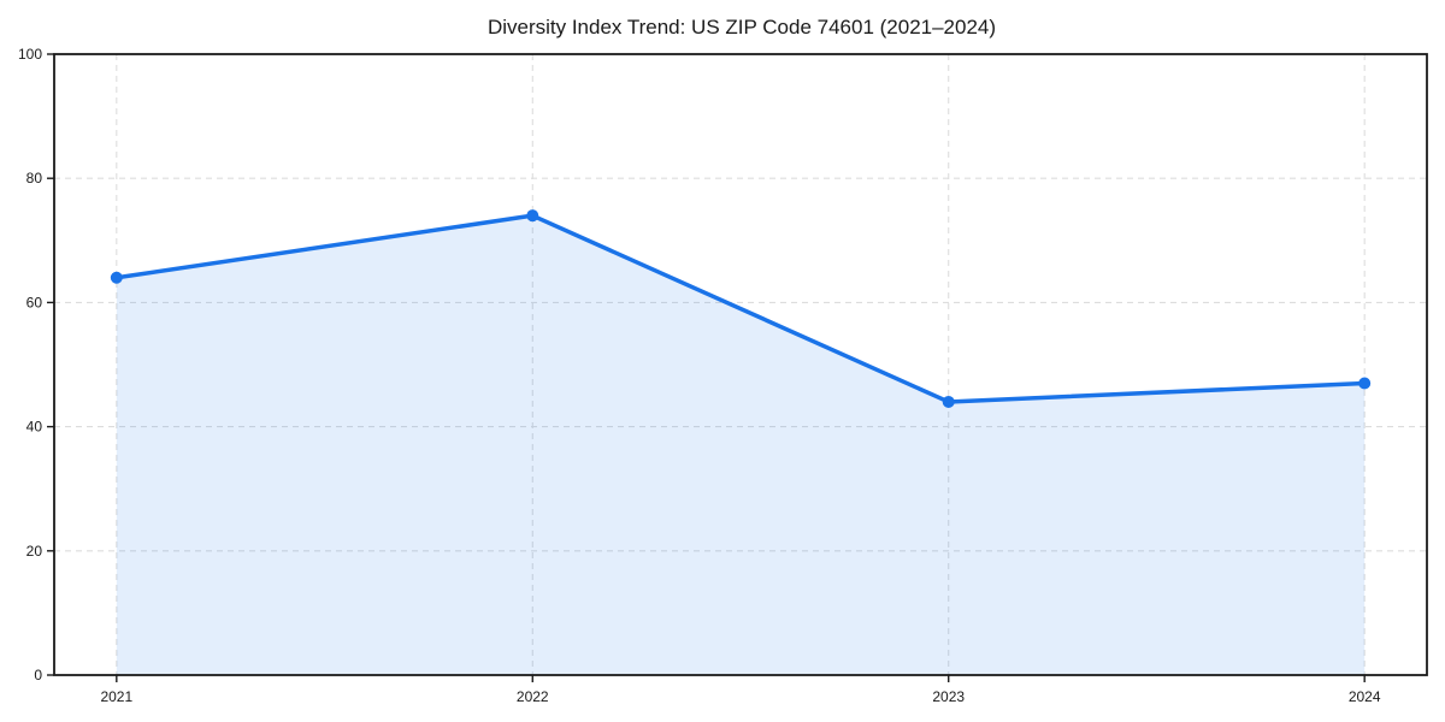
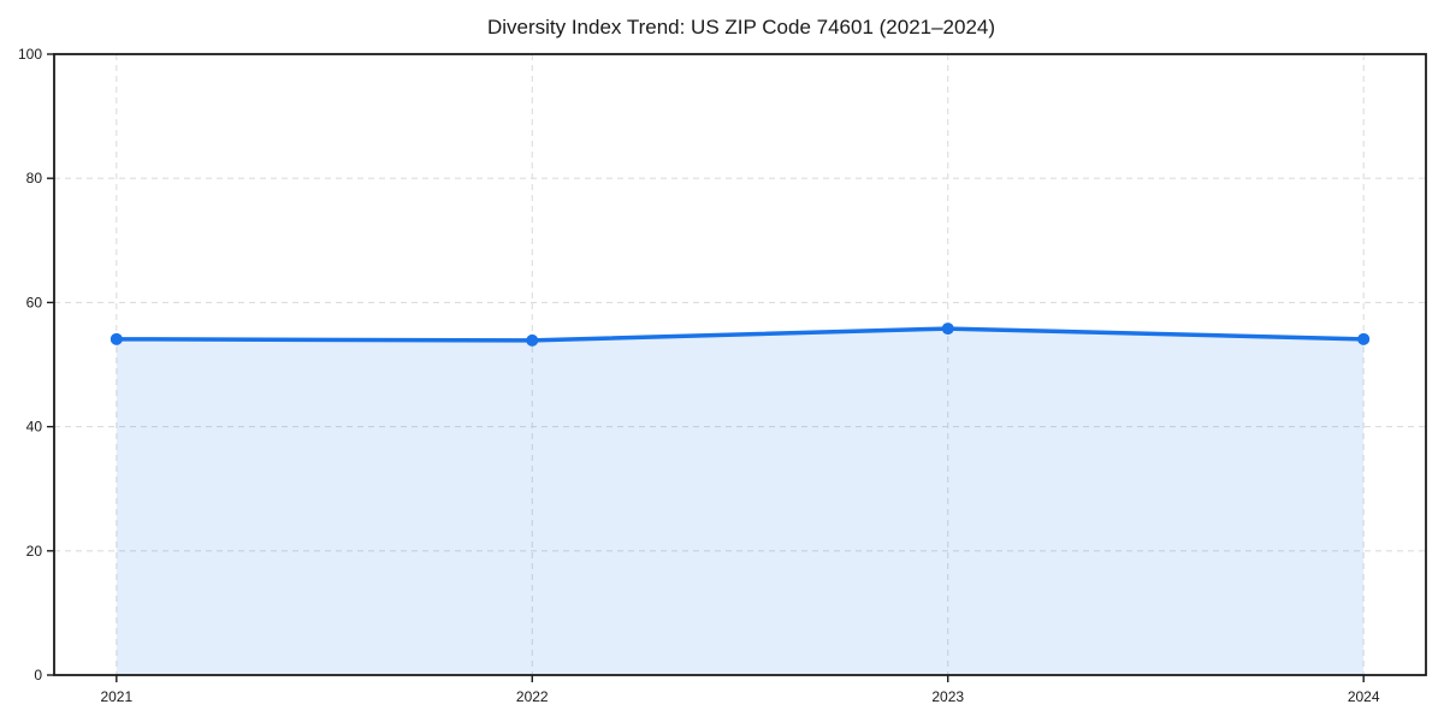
2021: 64 -> 54
2022: 74 -> 54
2023: 44 -> 56
2024: 47 -> 54
